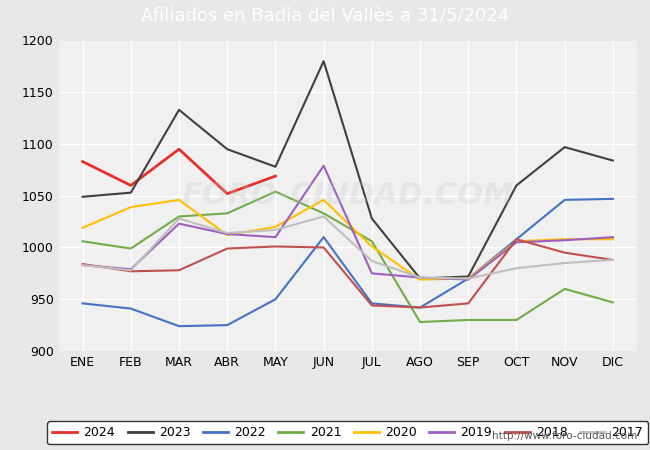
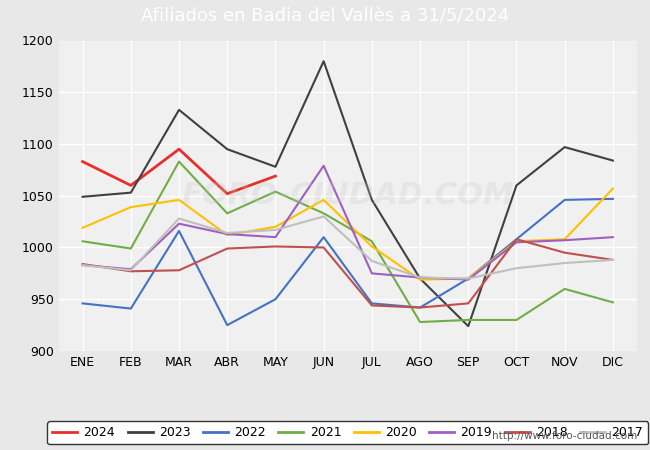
2022/MAR: 924 -> 1016
2021/MAR: 1030 -> 1083
2023/JUL: 1028 -> 1046
2023/SEP: 972 -> 924
2020/DIC: 1008 -> 1057
